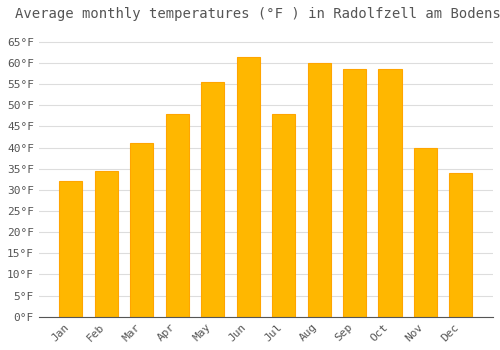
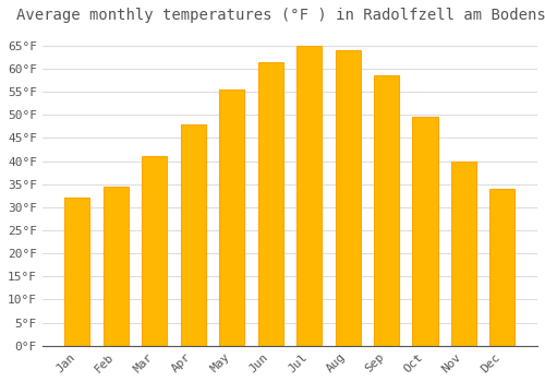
Jul: 48.0°F -> 65.0°F
Aug: 60.0°F -> 64.0°F
Oct: 58.5°F -> 49.5°F
